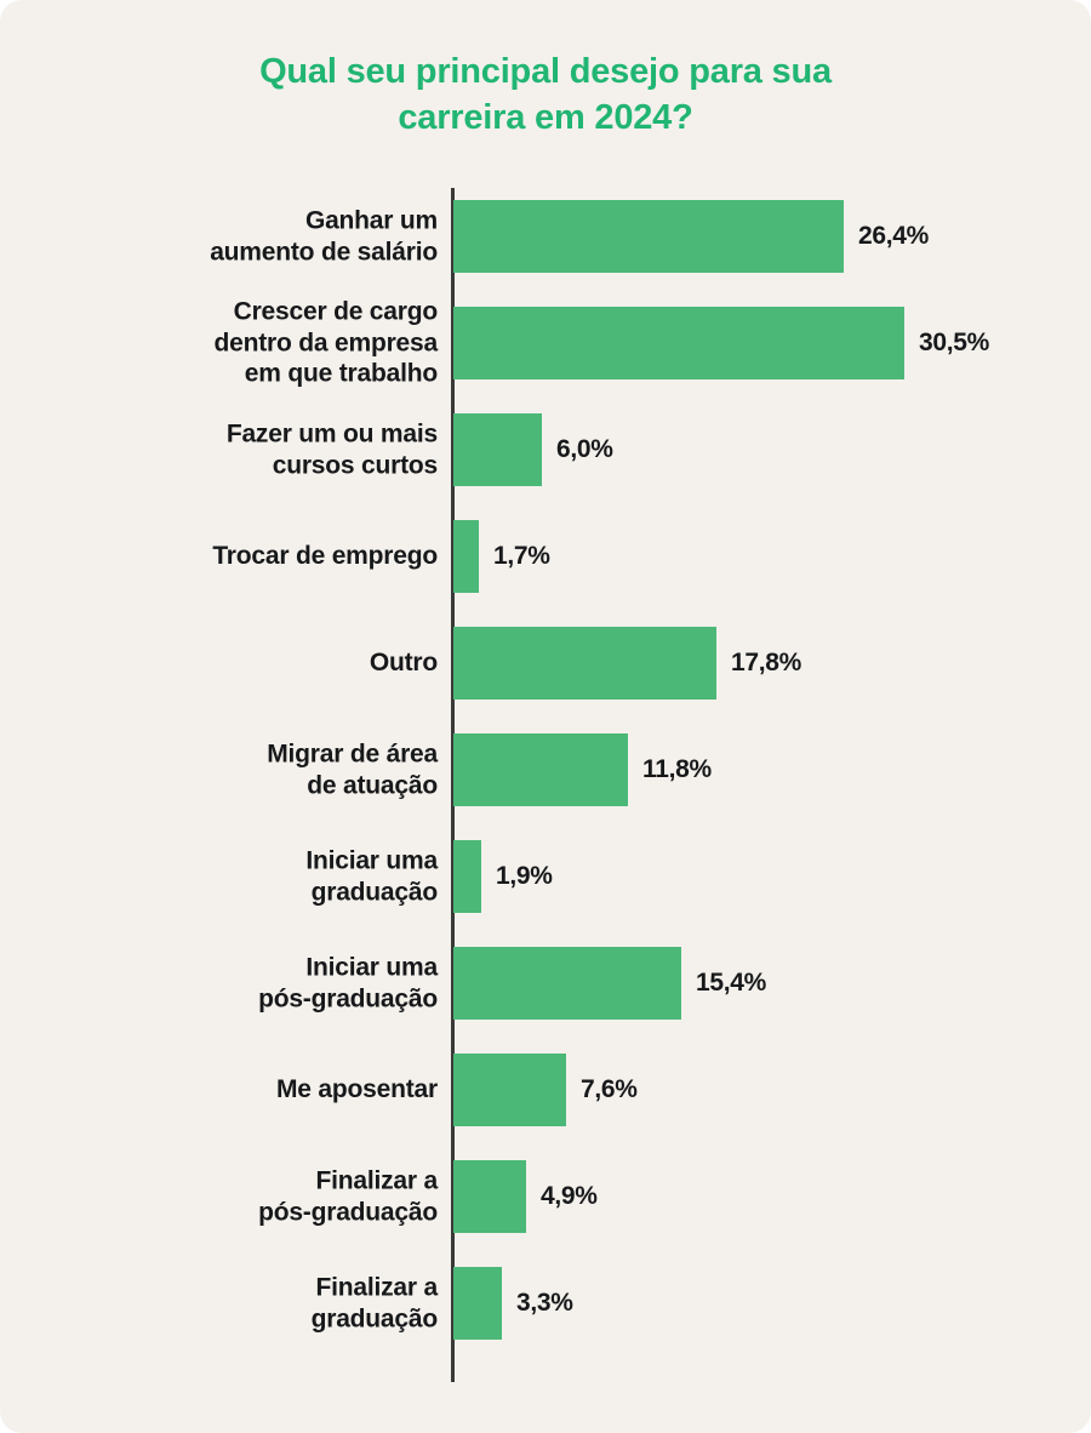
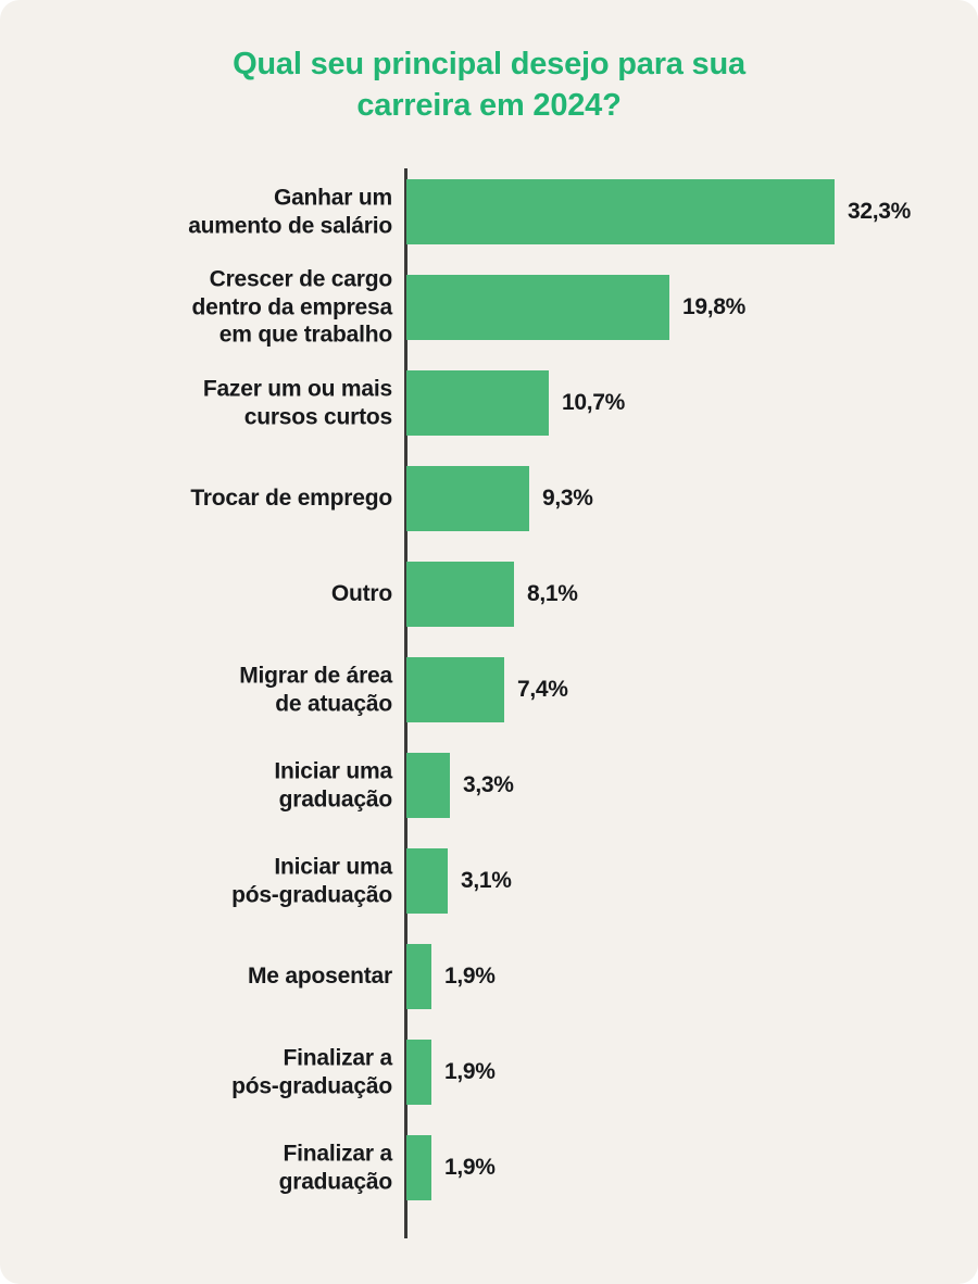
Ganhar um aumento de salário: 26,4% -> 32,3%
Crescer de cargo dentro da empresa em que trabalho: 30,5% -> 19,8%
Fazer um ou mais cursos curtos: 6,0% -> 10,7%
Trocar de emprego: 1,7% -> 9,3%
Outro: 17,8% -> 8,1%
Migrar de área de atuação: 11,8% -> 7,4%
Iniciar uma graduação: 1,9% -> 3,3%
Iniciar uma pós-graduação: 15,4% -> 3,1%
Me aposentar: 7,6% -> 1,9%
Finalizar a pós-graduação: 4,9% -> 1,9%
Finalizar a graduação: 3,3% -> 1,9%
